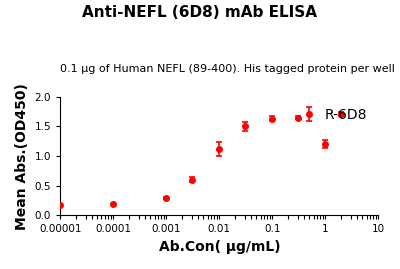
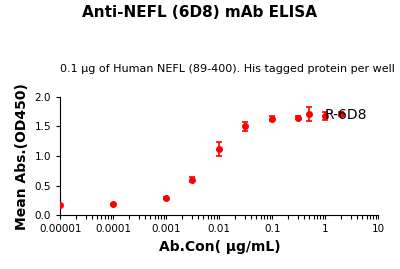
1: 1.20 -> 1.68
